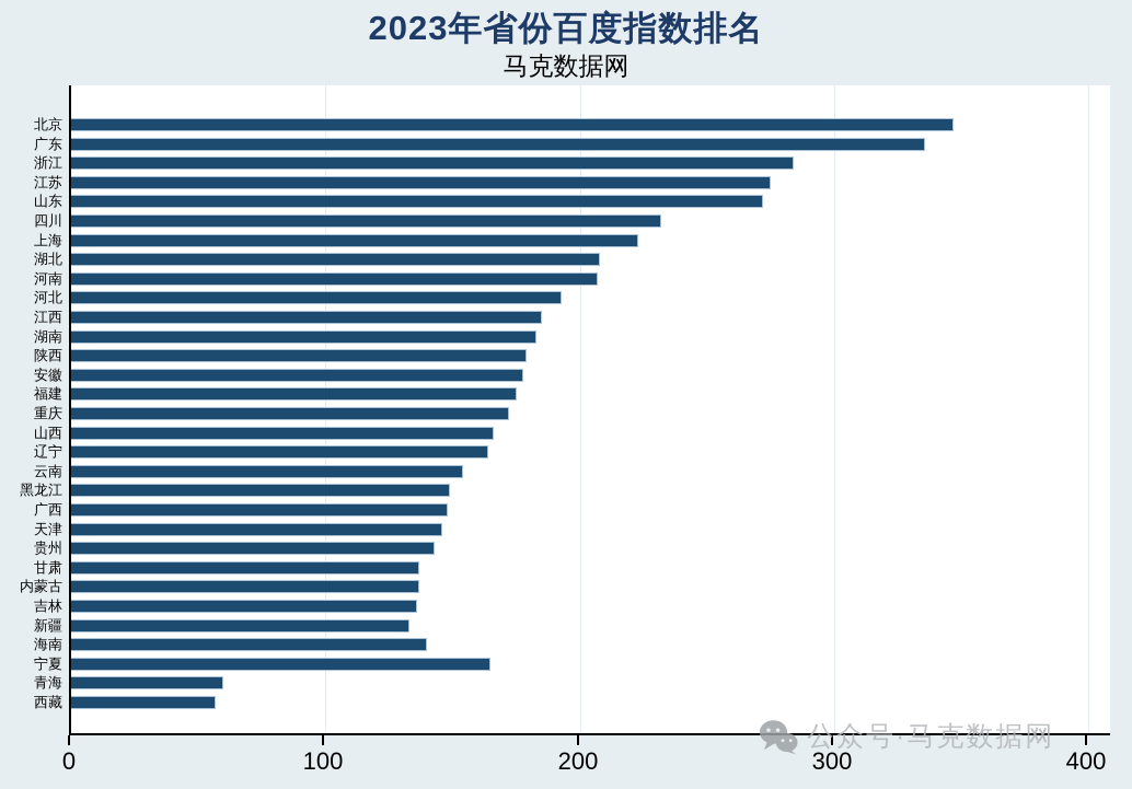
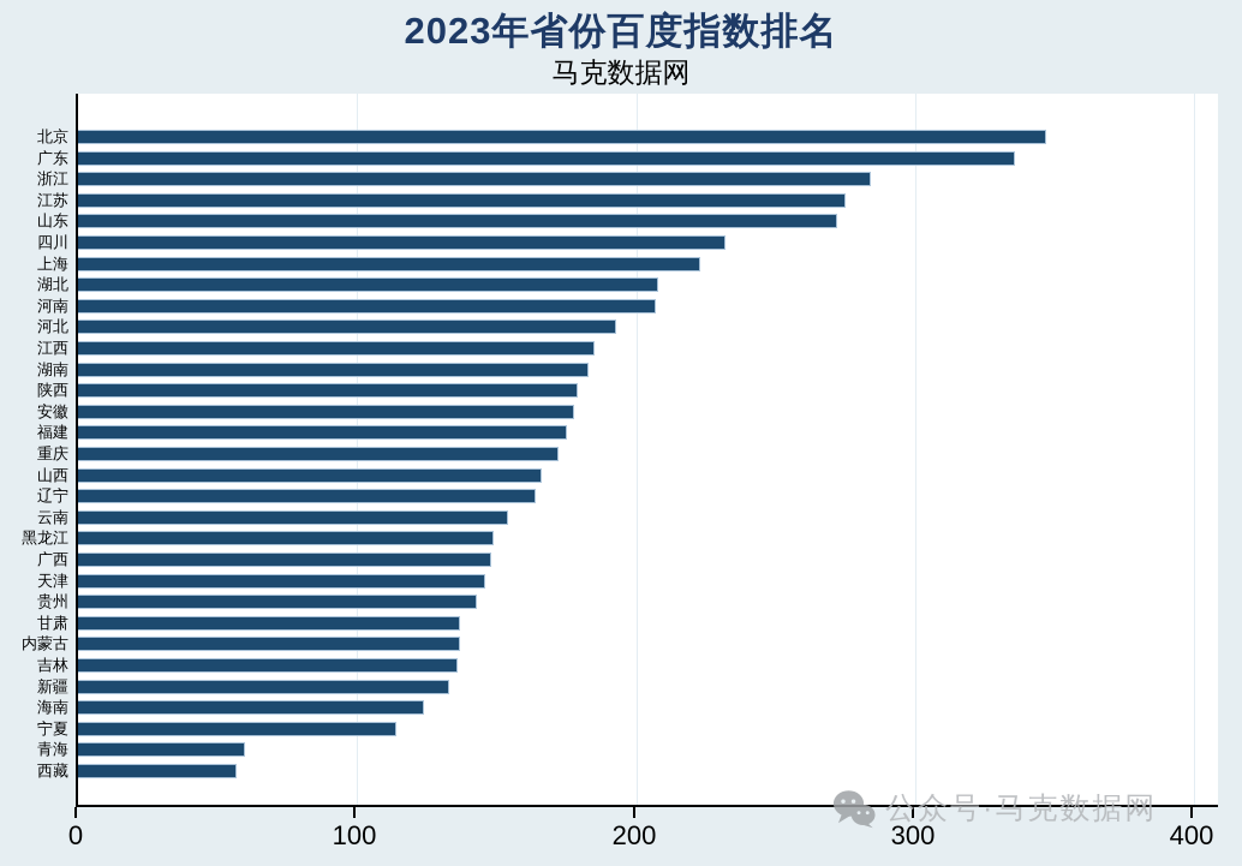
海南: 140 -> 124
宁夏: 165 -> 114
